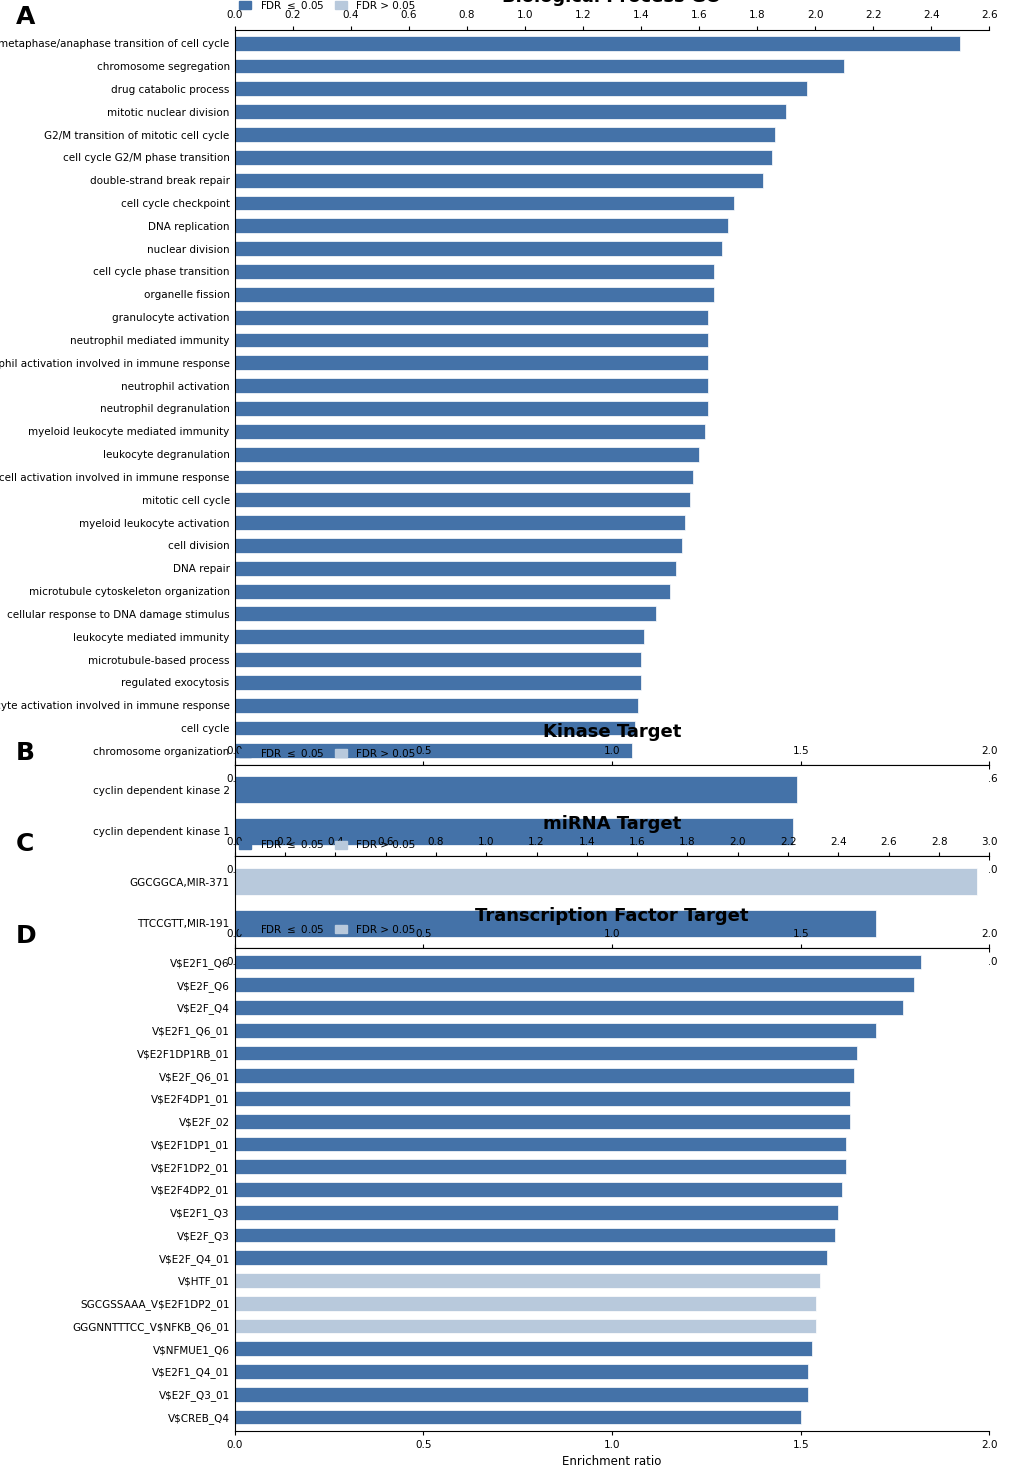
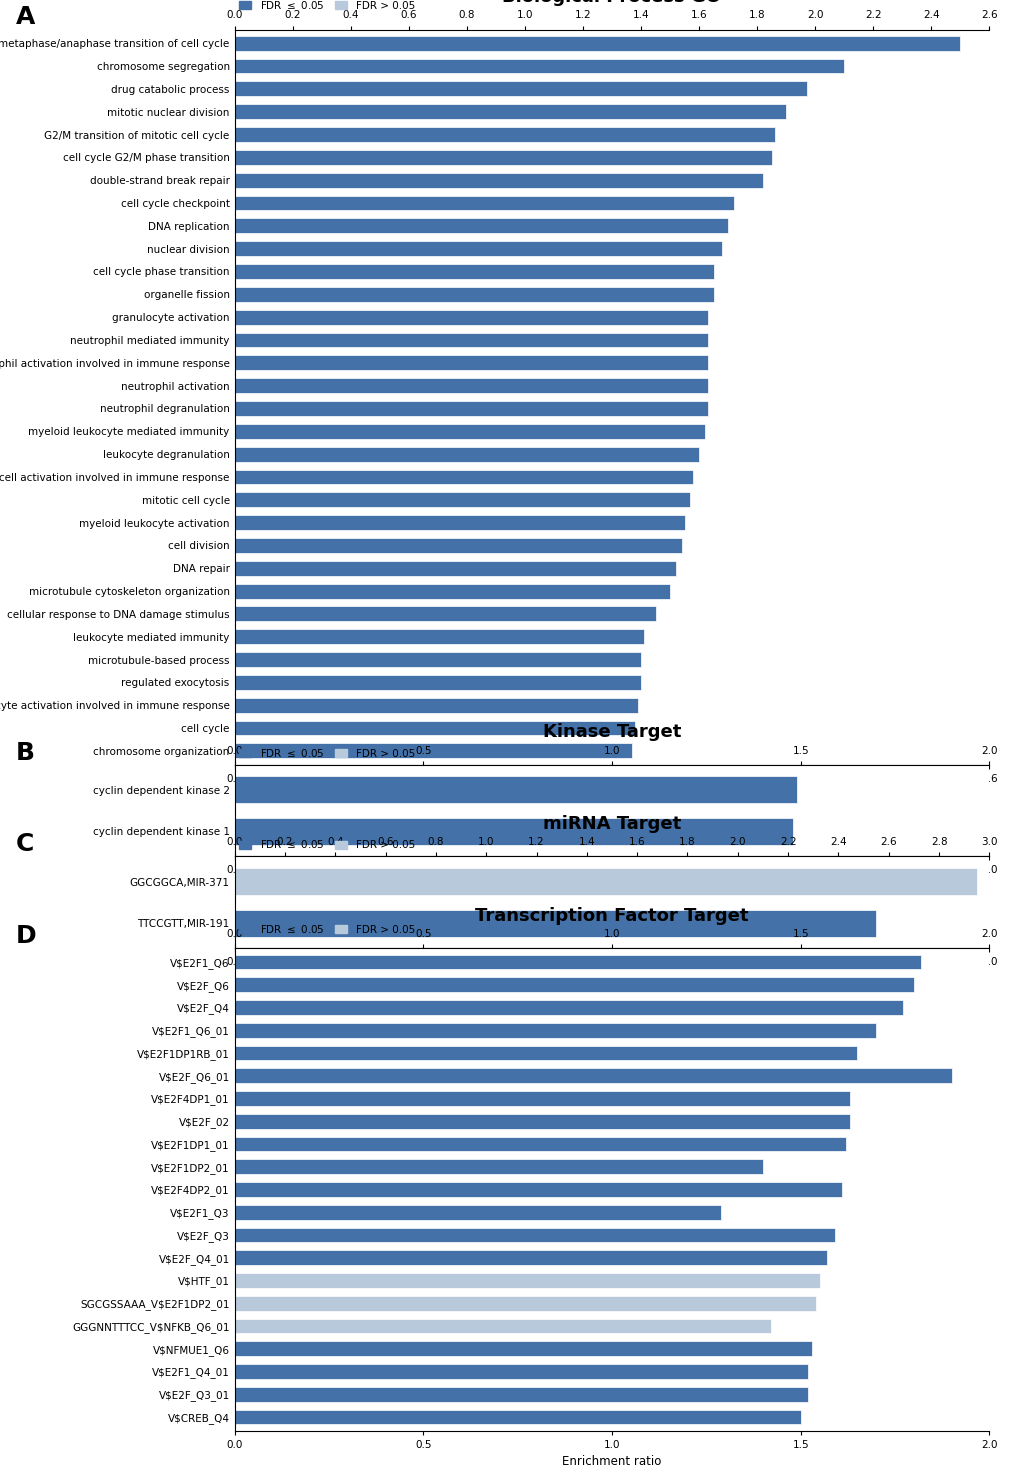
Transcription Factor Target/V$E2F_Q6_01: 1.64 -> 1.90
Transcription Factor Target/V$E2F1DP2_01: 1.62 -> 1.40
Transcription Factor Target/V$E2F1_Q3: 1.60 -> 1.29
Transcription Factor Target/GGGNNTTTCC_V$NFKB_Q6_01: 1.54 -> 1.42
